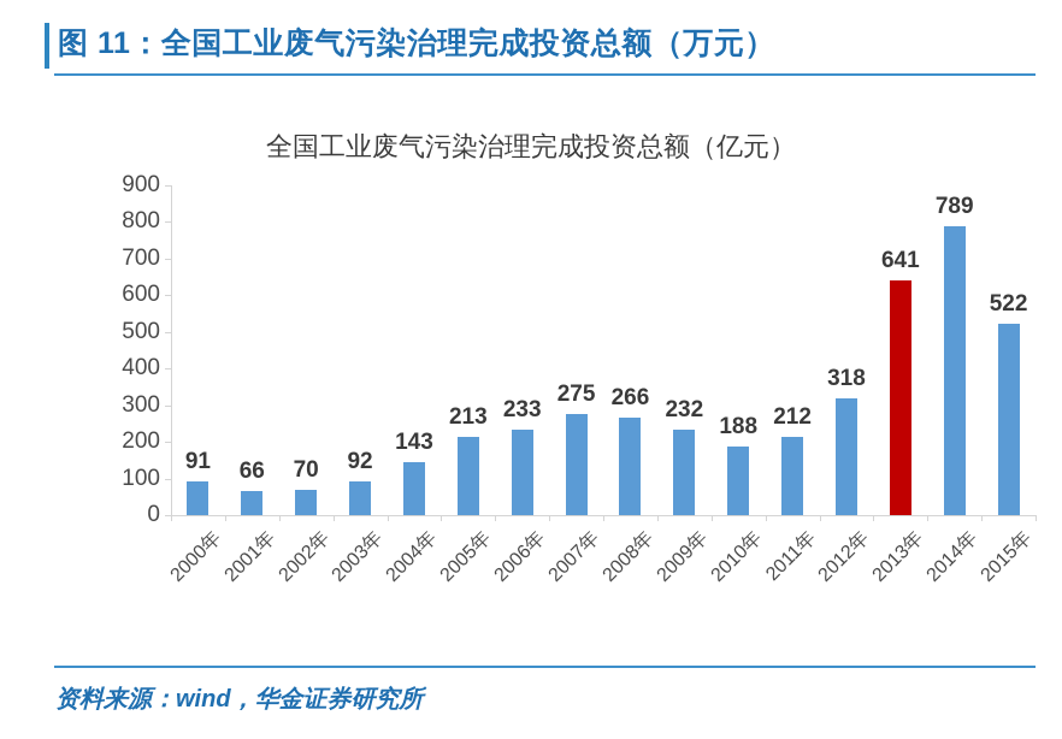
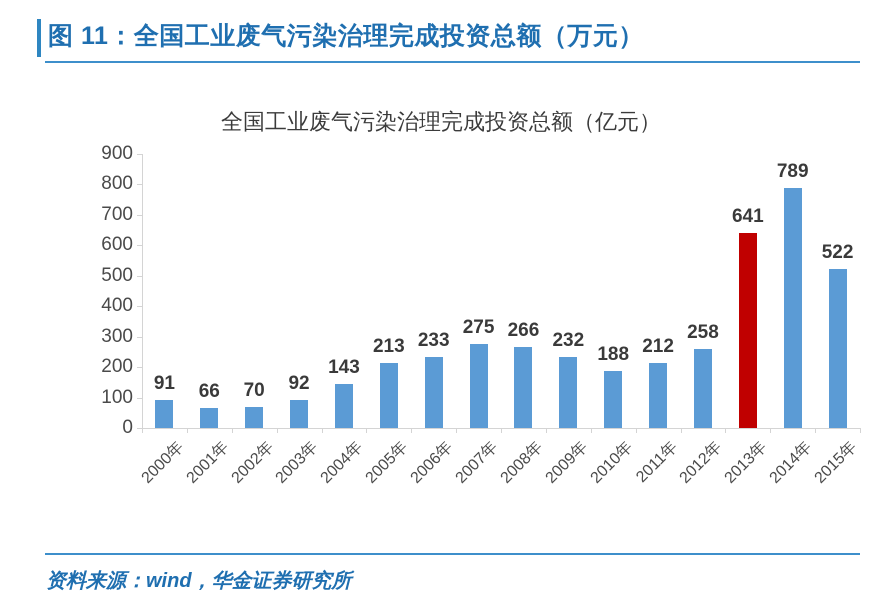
2012年: 318 -> 258
